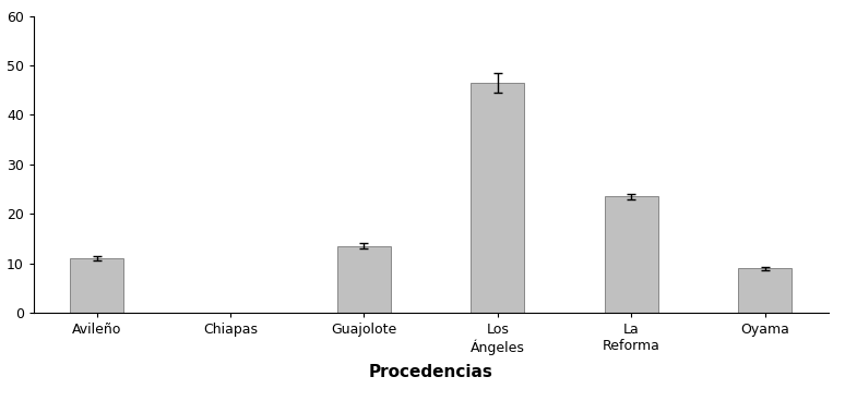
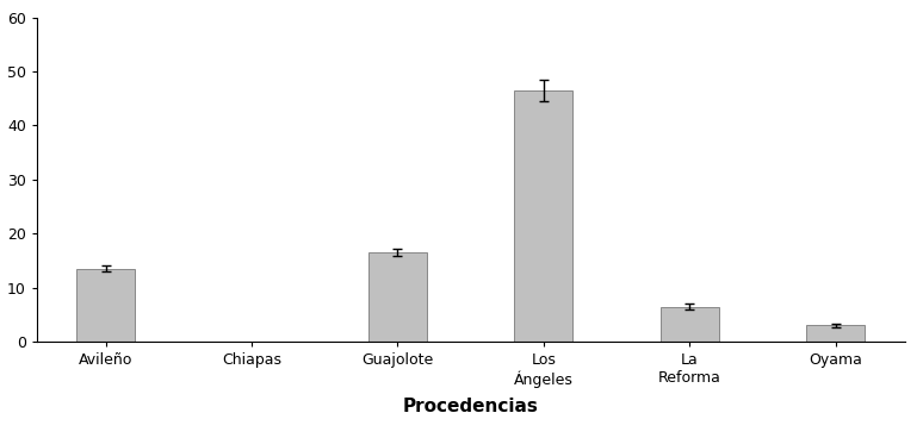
Avileño: 11.0 -> 13.5
Guajolote: 13.5 -> 16.5
La Reforma: 23.5 -> 6.5
Oyama: 9.0 -> 3.0
